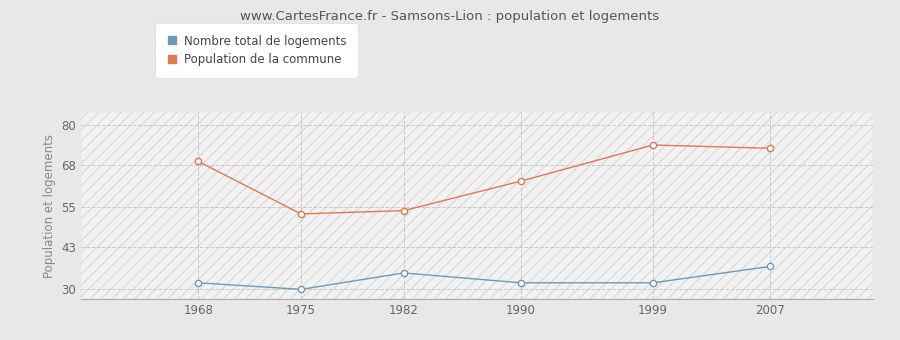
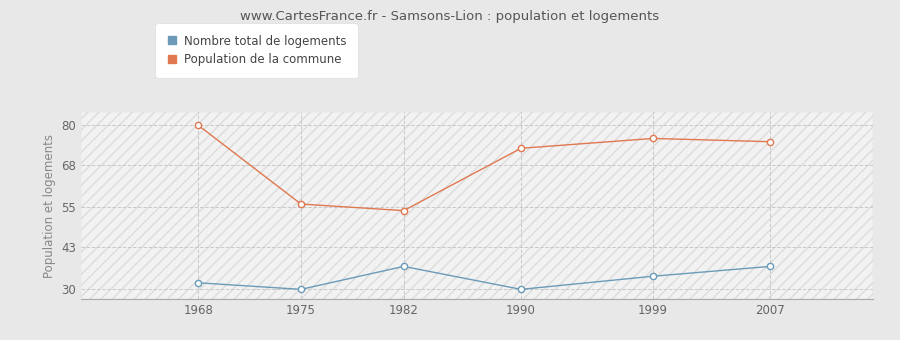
Population de la commune/1968: 69 -> 80
Population de la commune/1975: 53 -> 56
Nombre total de logements/1982: 35 -> 37
Nombre total de logements/1990: 32 -> 30
Population de la commune/1990: 63 -> 73
Nombre total de logements/1999: 32 -> 34
Population de la commune/1999: 74 -> 76
Population de la commune/2007: 73 -> 75
